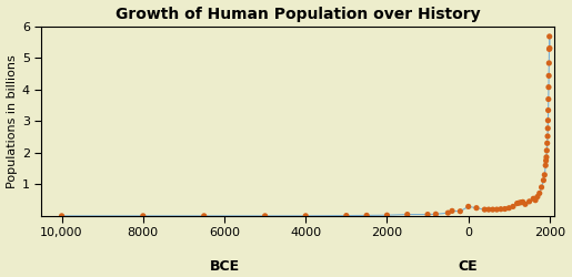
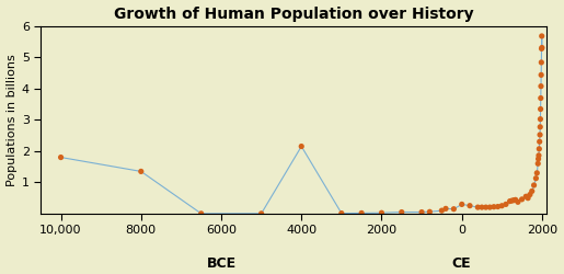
10,000: 0.01 -> 1.80
8000: 0.01 -> 1.35
4000: 0.01 -> 2.15
